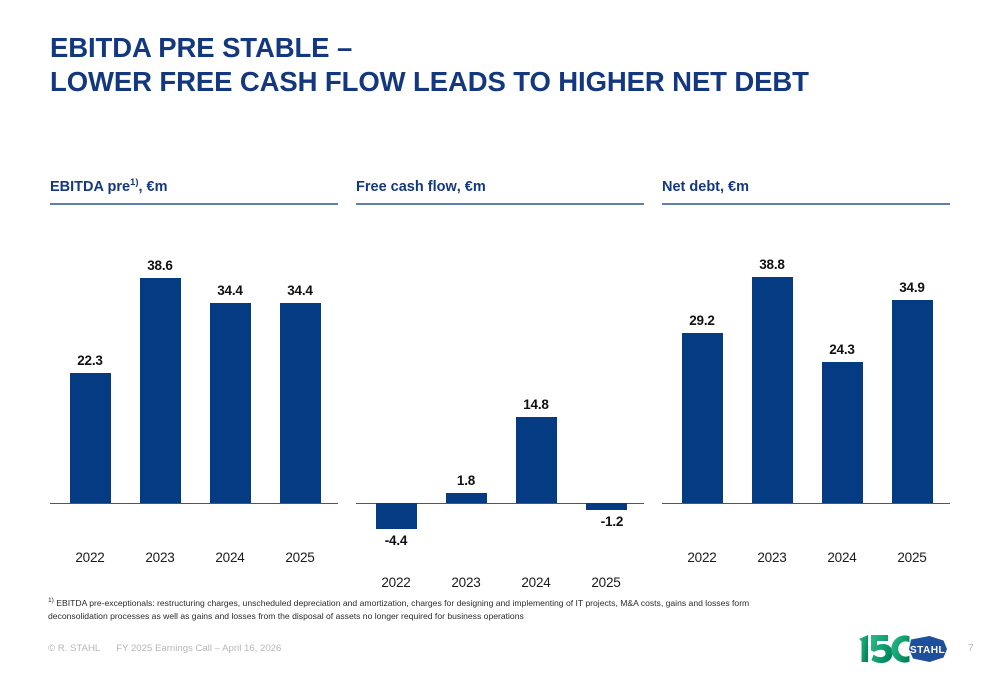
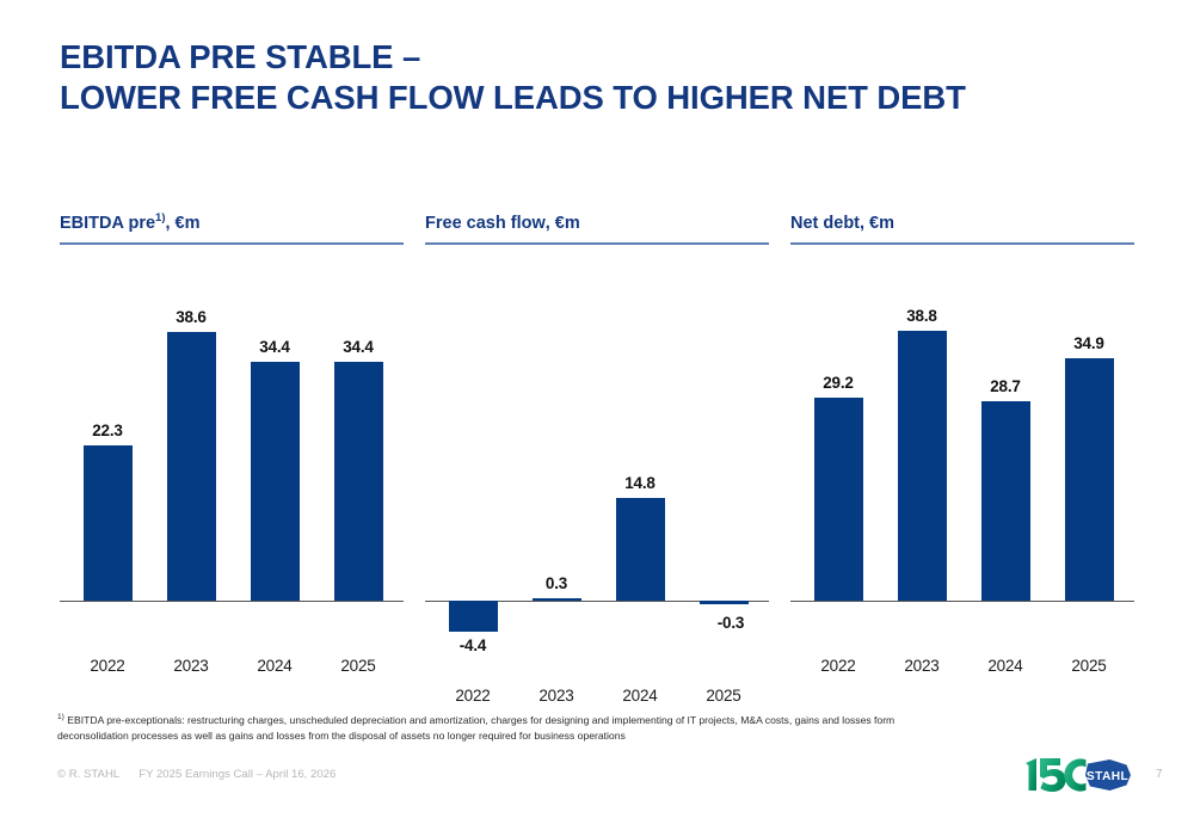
Free cash flow, €m/2023: 1.8 -> 0.3
Free cash flow, €m/2025: -1.2 -> -0.3
Net debt, €m/2024: 24.3 -> 28.7
